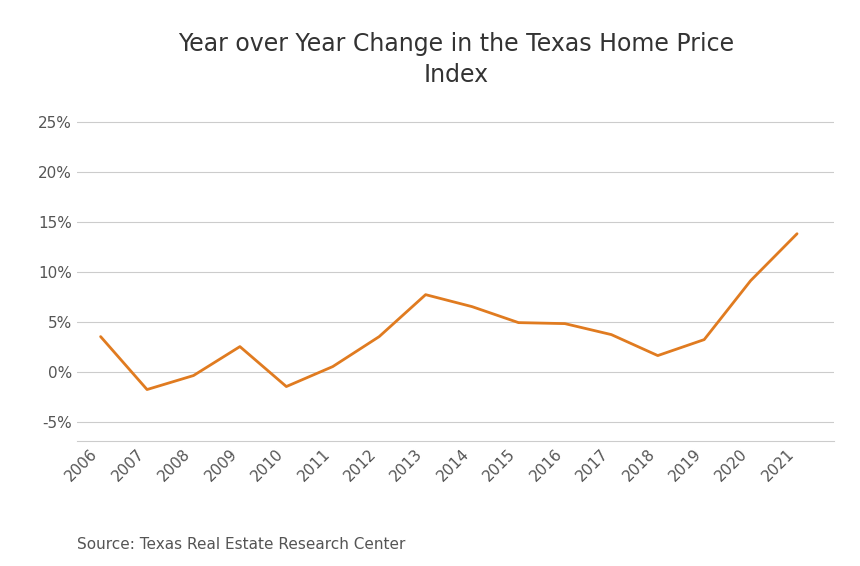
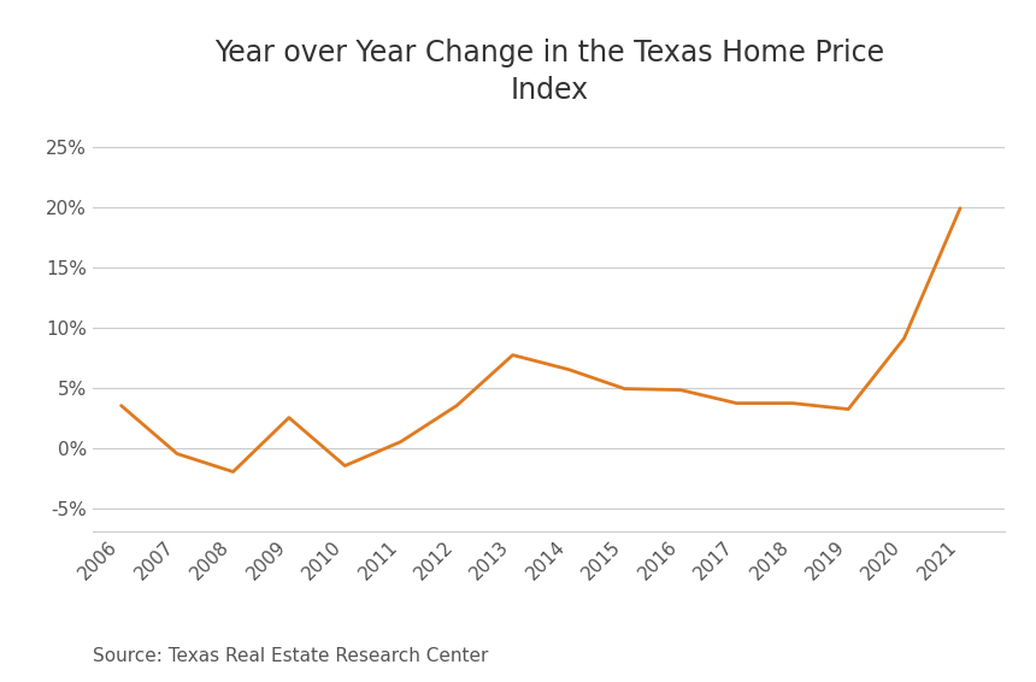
2007: -1.8% -> -0.5%
2008: -0.4% -> -2.0%
2018: 1.6% -> 3.7%
2021: 13.8% -> 19.9%
